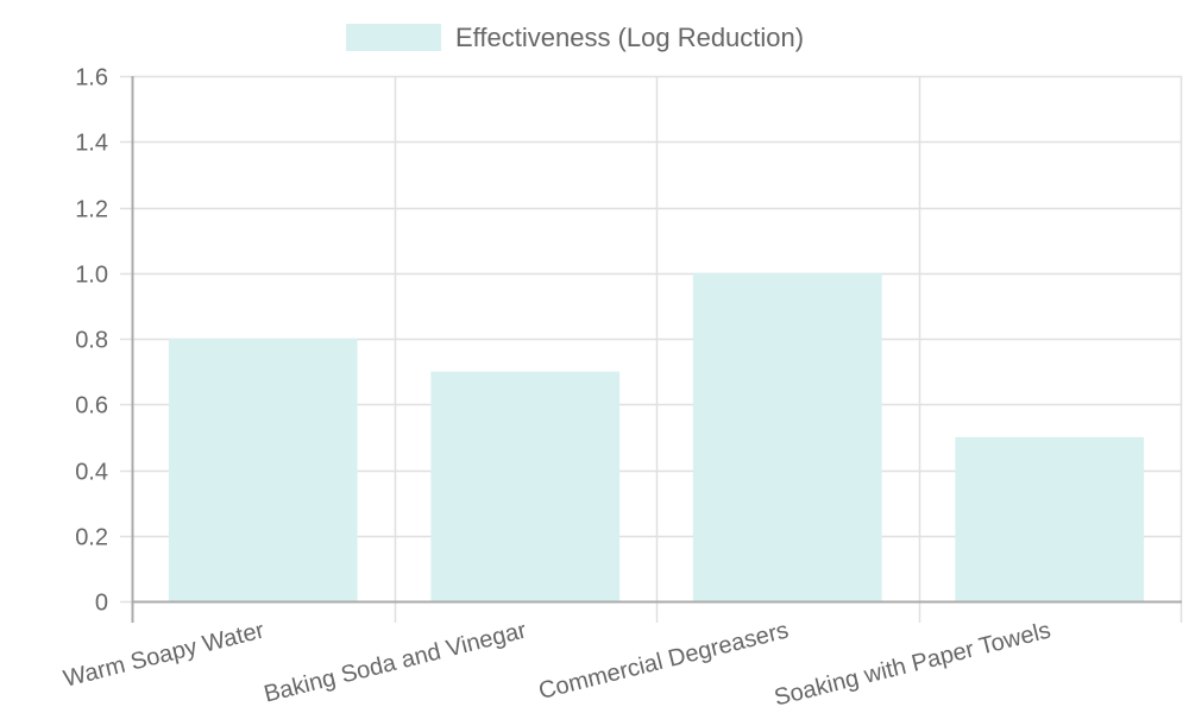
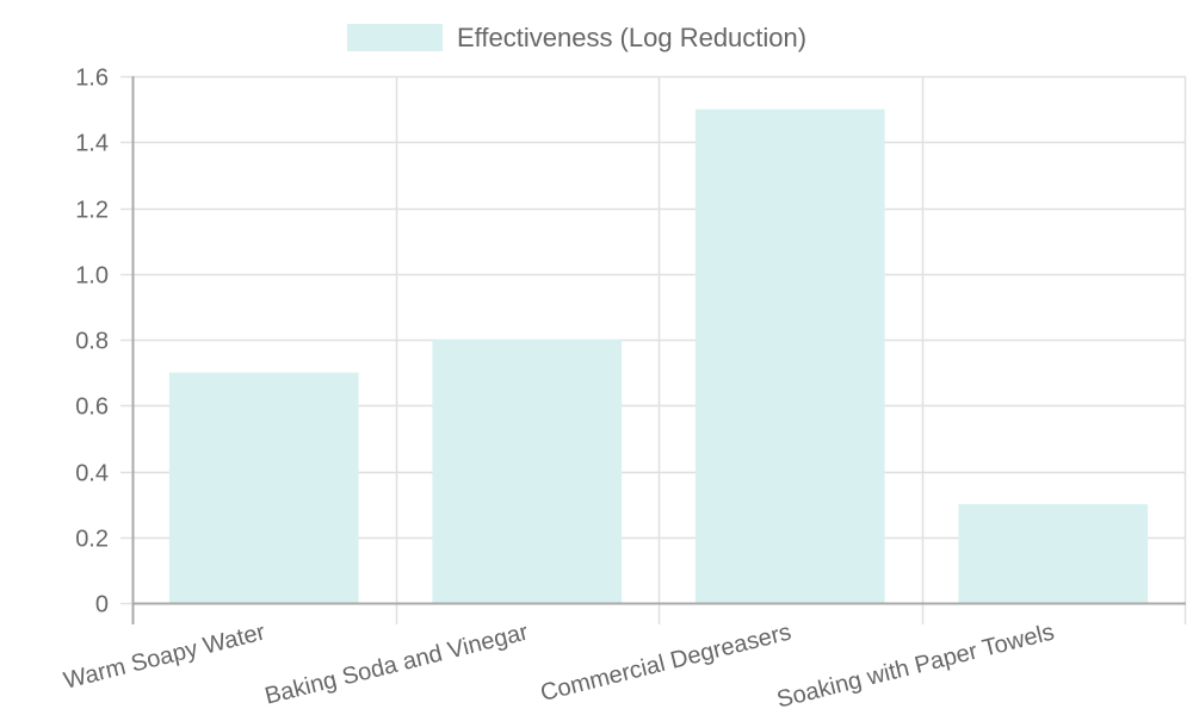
Warm Soapy Water: 0.8 -> 0.7
Baking Soda and Vinegar: 0.7 -> 0.8
Commercial Degreasers: 1.0 -> 1.5
Soaking with Paper Towels: 0.5 -> 0.3
